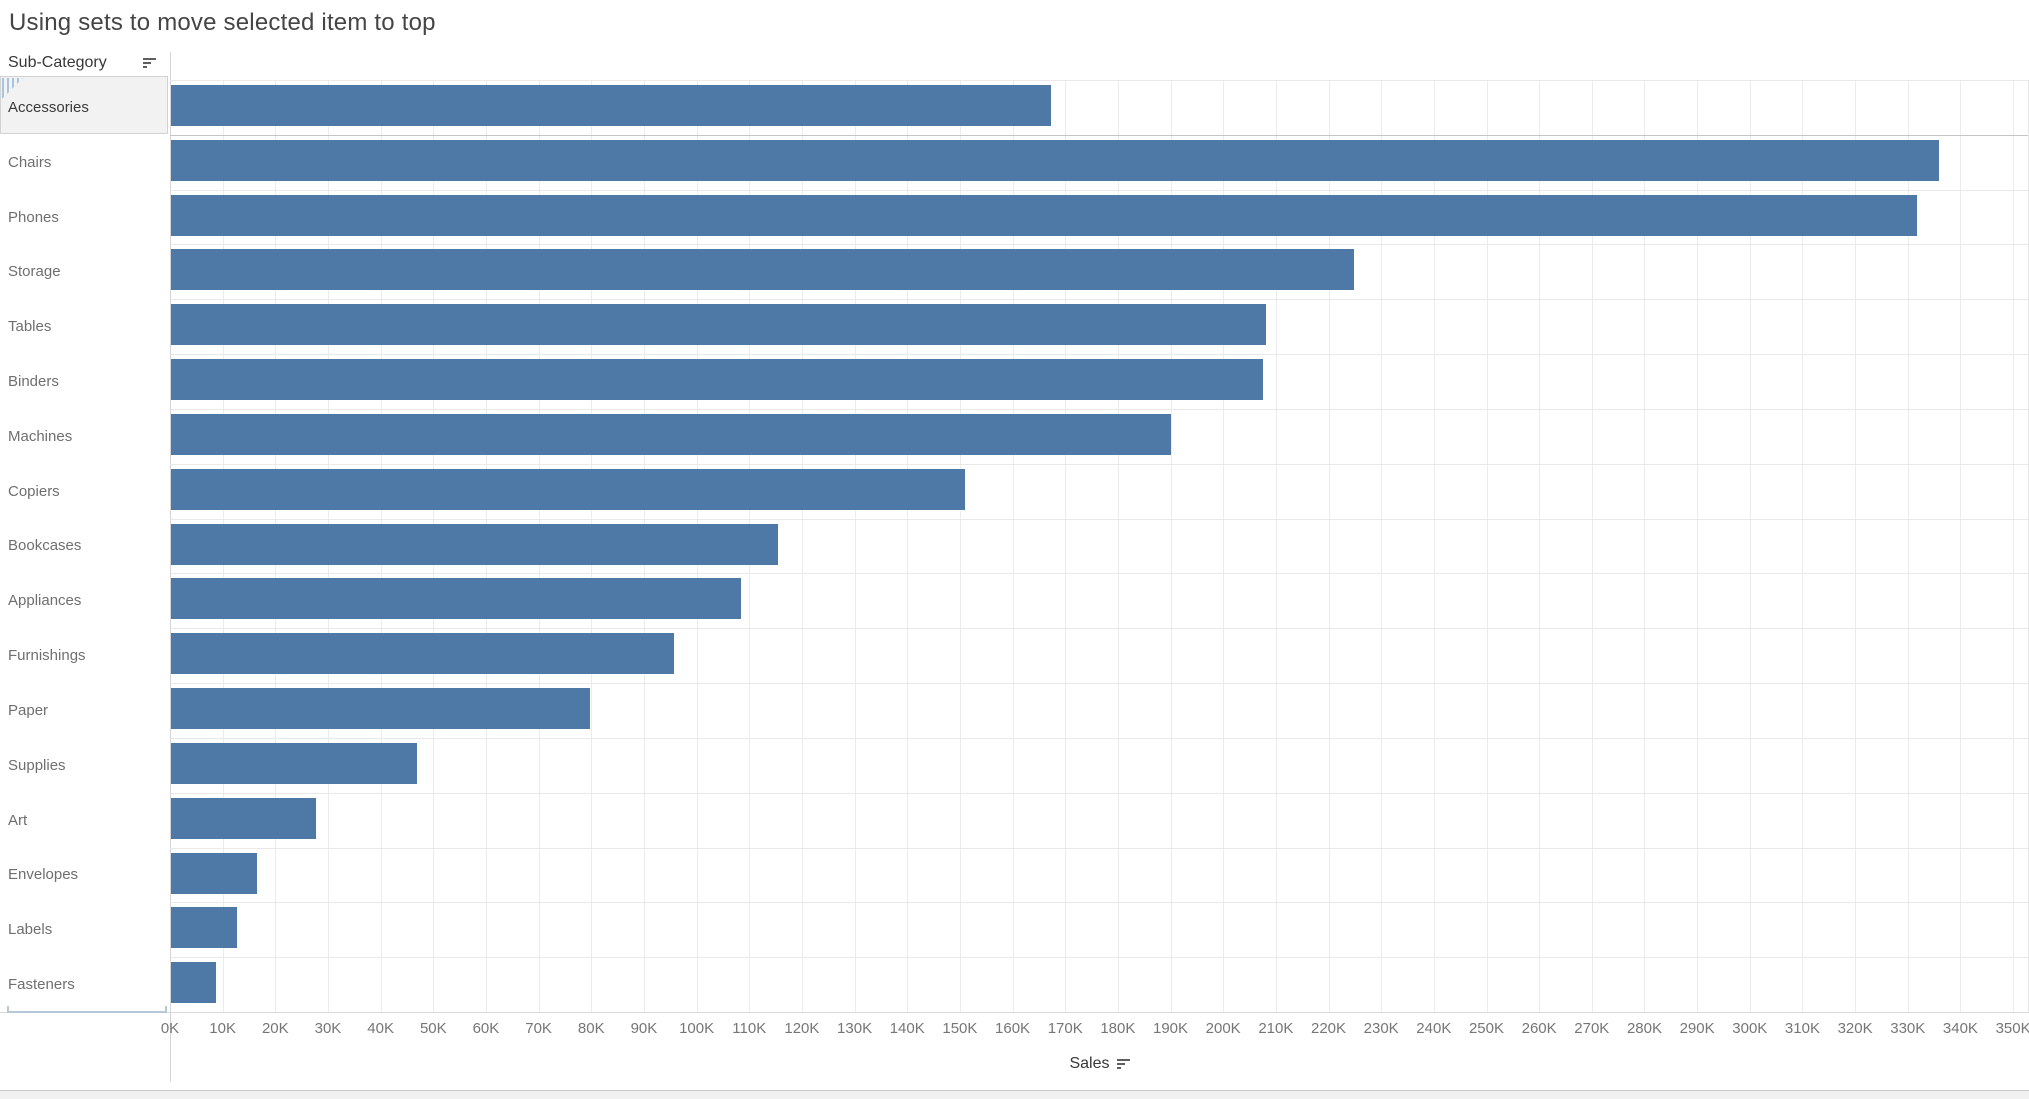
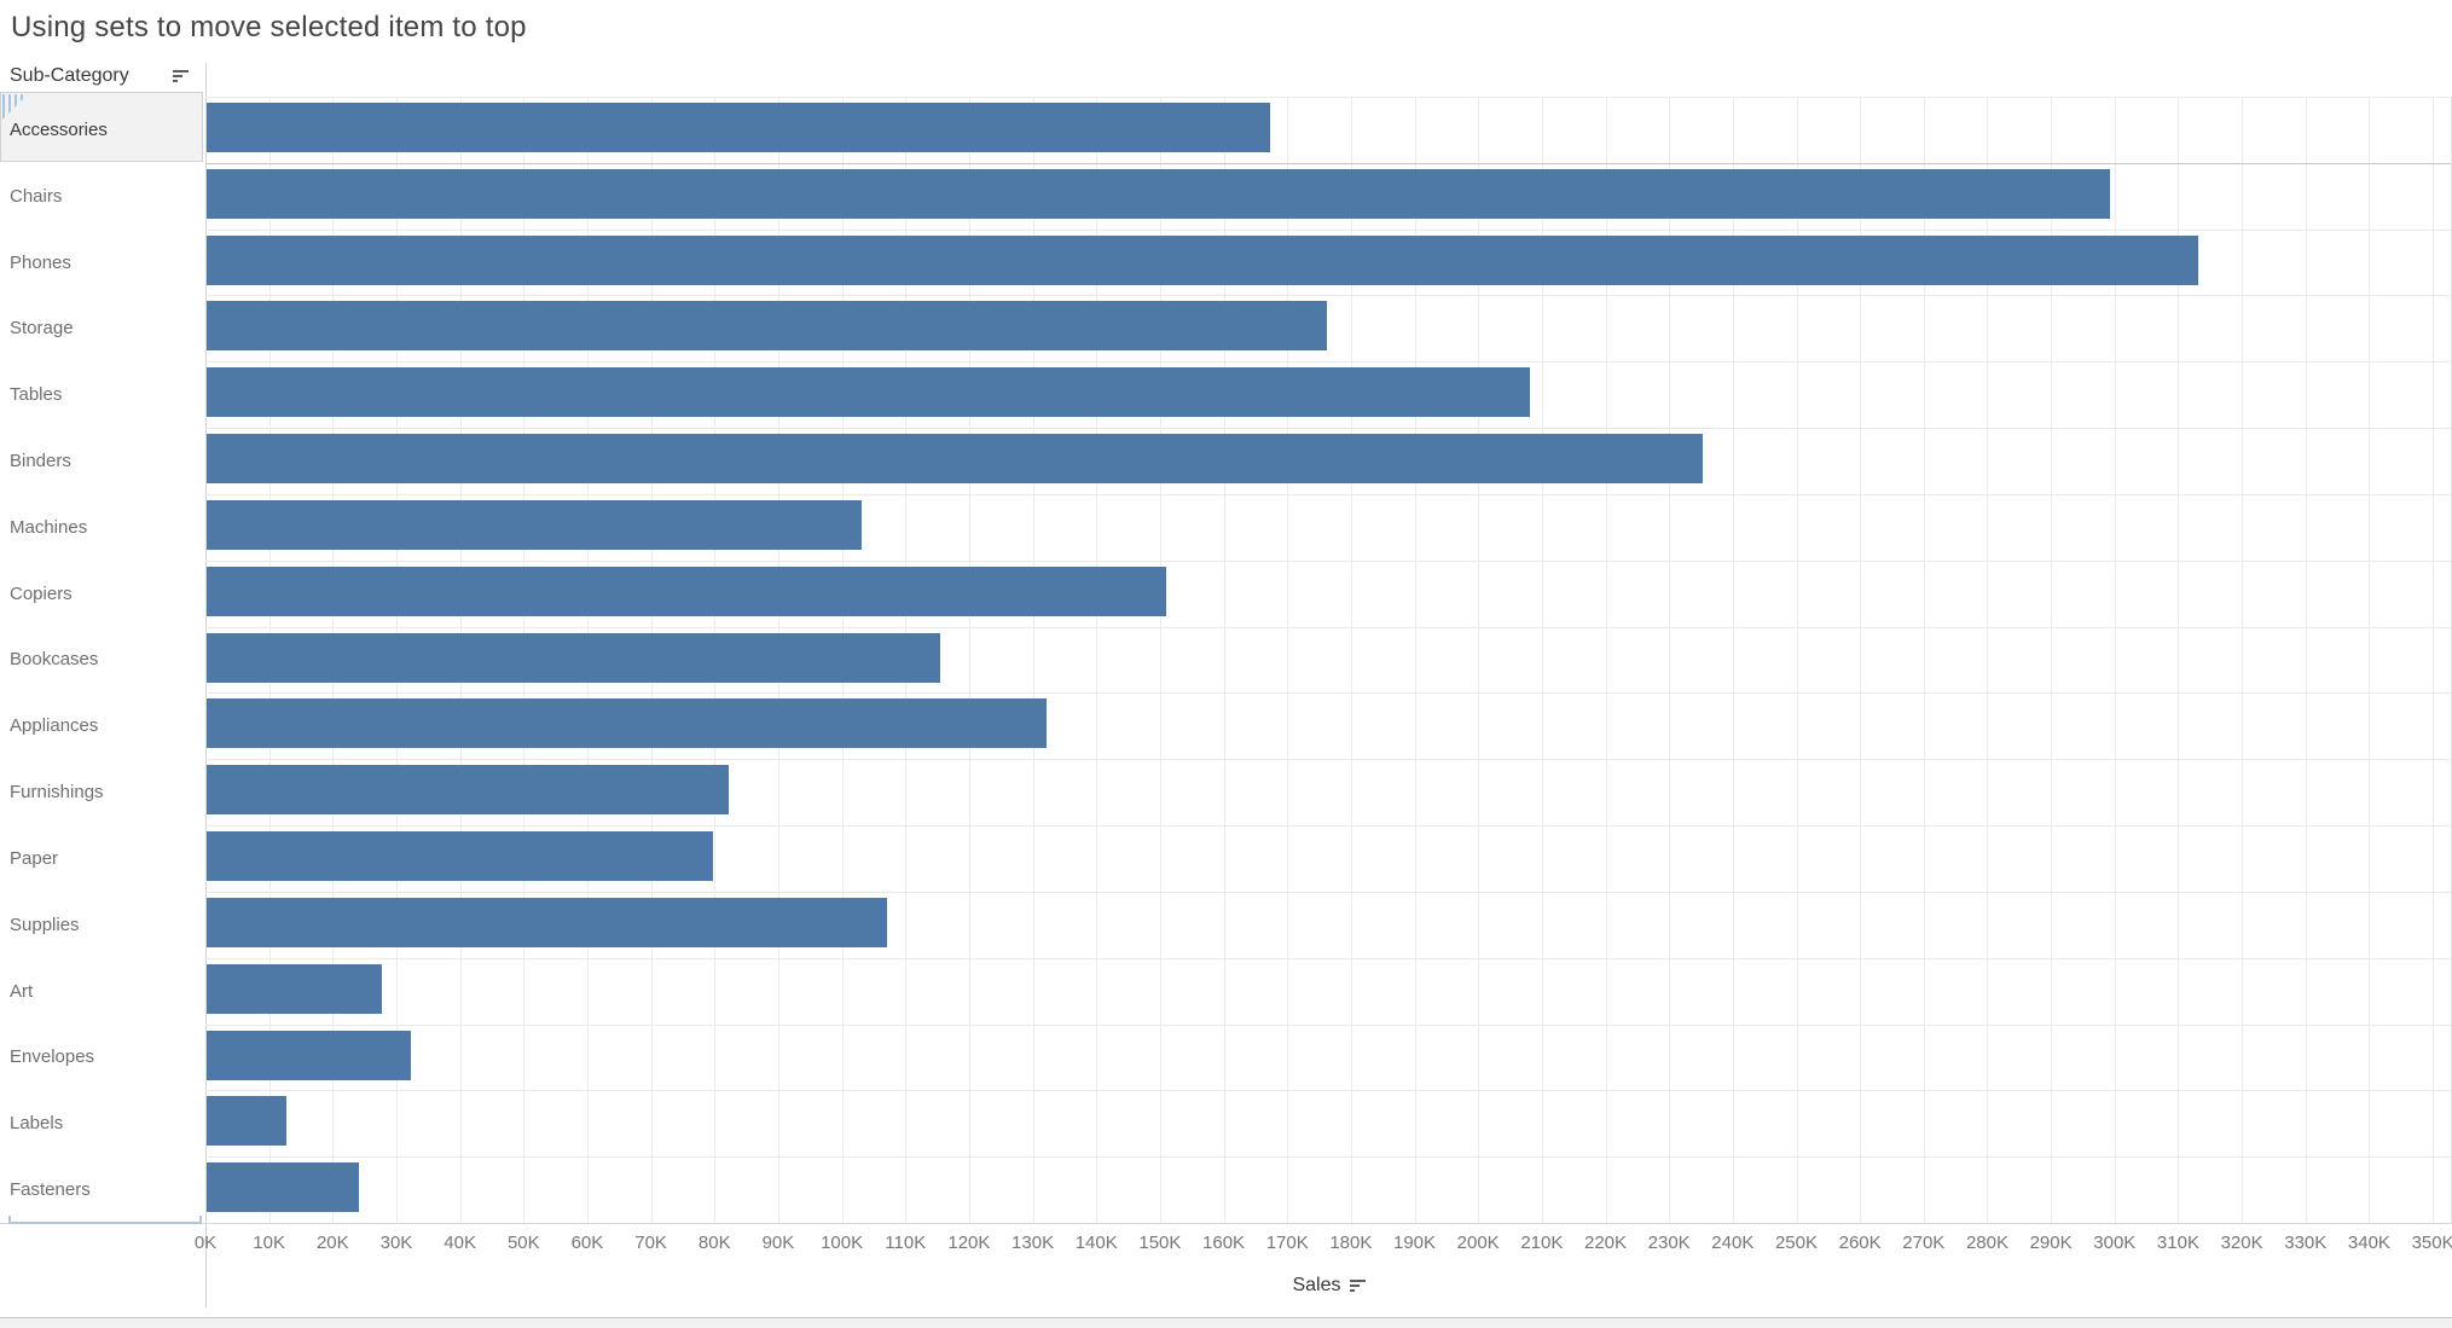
Chairs: 336K -> 299K
Phones: 332K -> 313K
Storage: 225K -> 176K
Binders: 207K -> 235K
Machines: 190K -> 103K
Appliances: 108K -> 132K
Furnishings: 96K -> 82K
Supplies: 47K -> 107K
Envelopes: 16K -> 32K
Fasteners: 8K -> 24K
